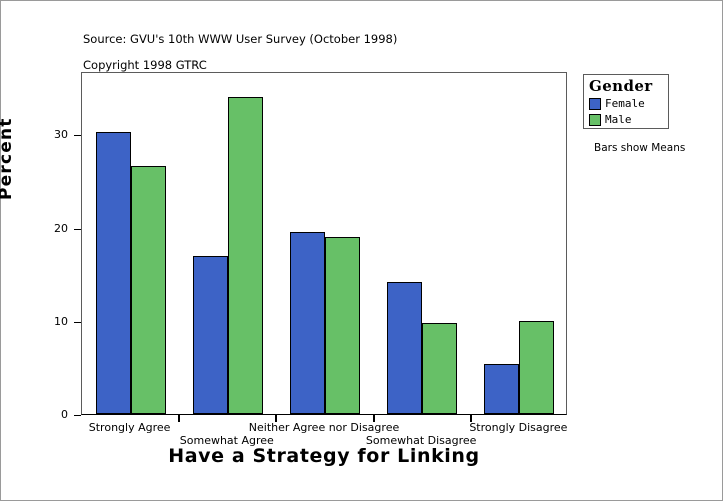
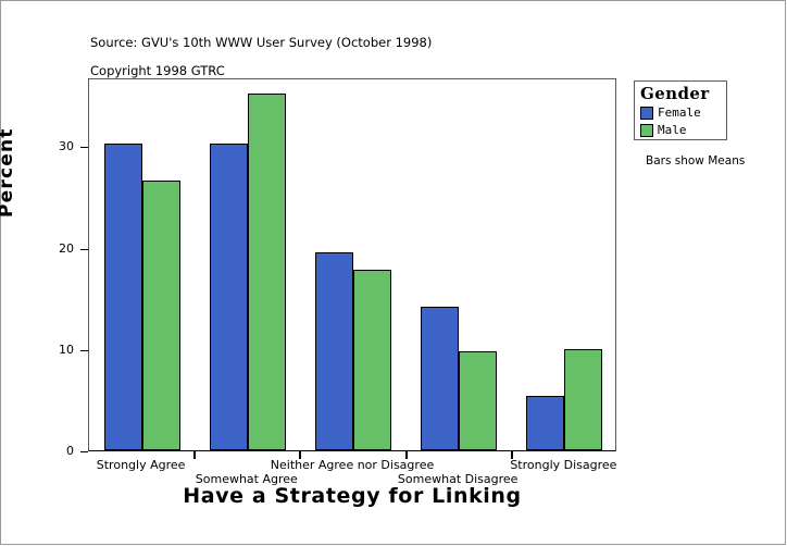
Female/Somewhat Agree: 17 -> 30
Male/Somewhat Agree: 34 -> 35
Male/Neither Agree nor Disagree: 19 -> 18
